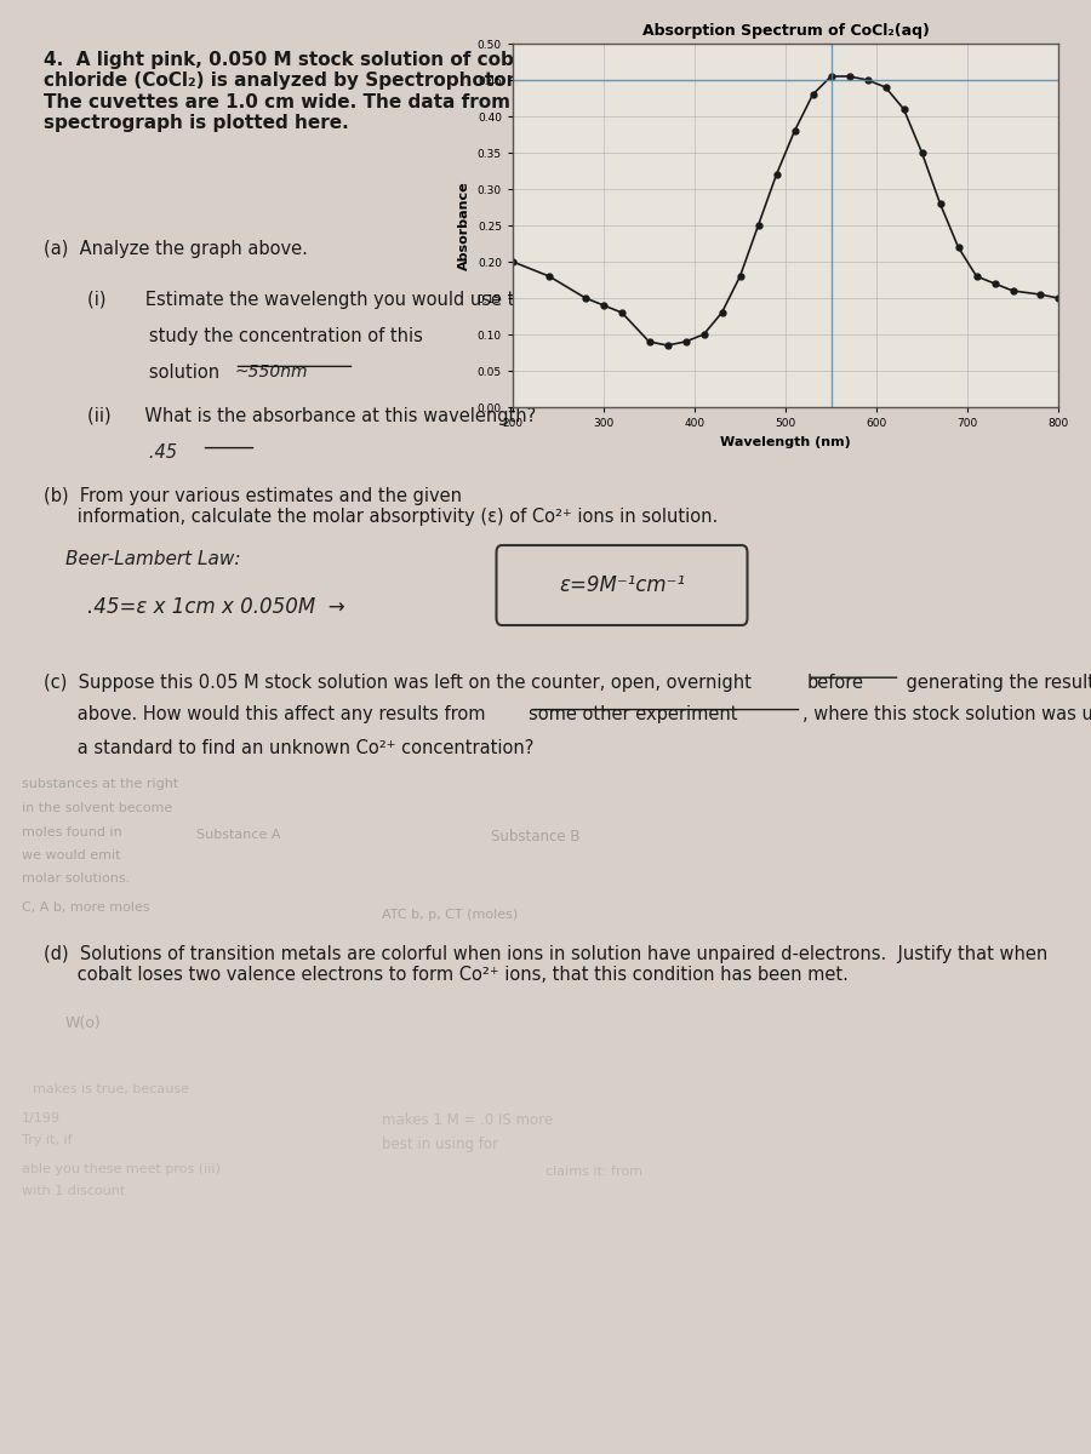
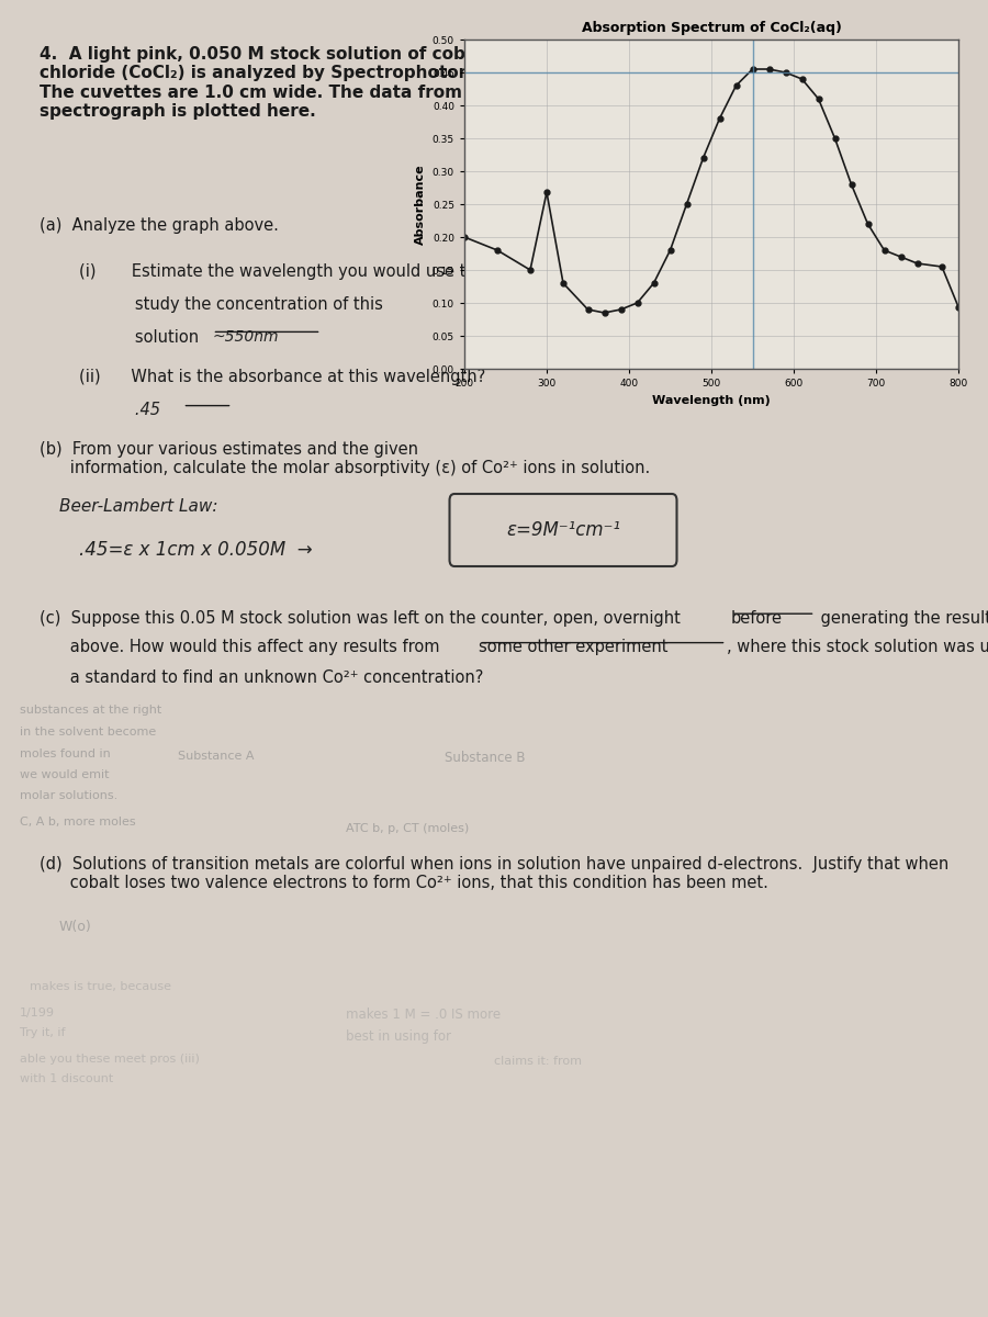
300: 0.140 -> 0.268
800: 0.150 -> 0.094
